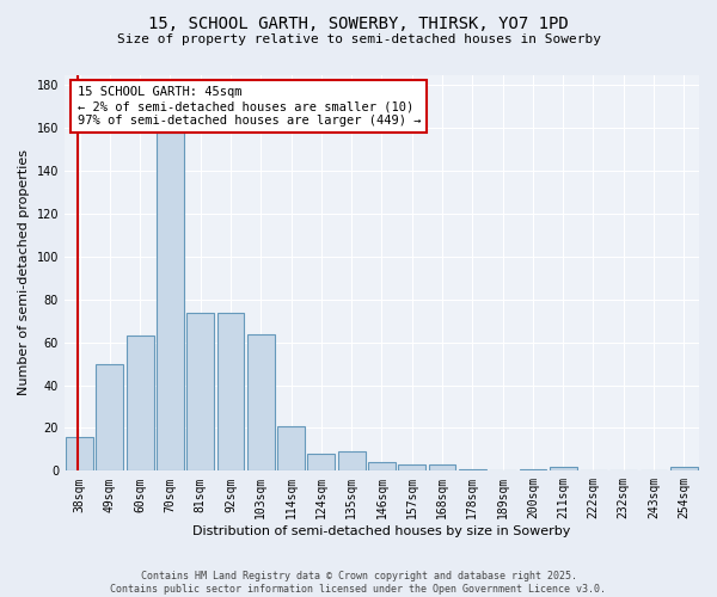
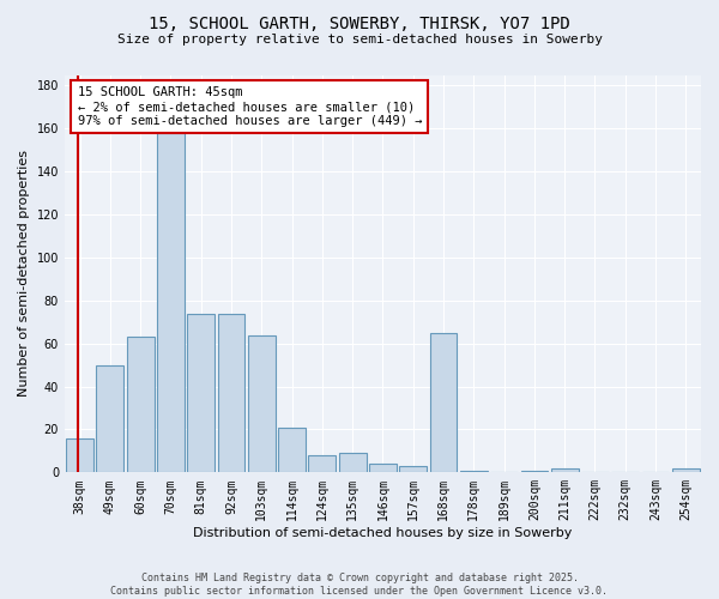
168sqm: 3 -> 65
